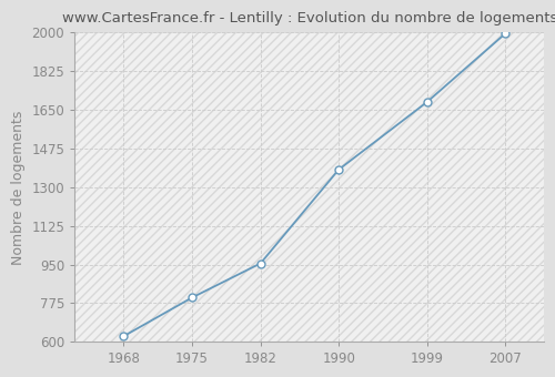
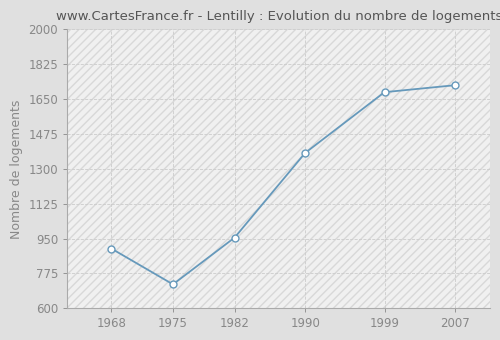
1968: 620 -> 900
1975: 800 -> 720
2007: 2000 -> 1720
